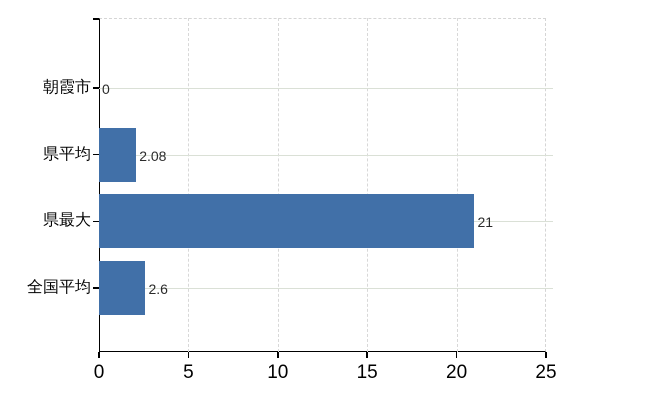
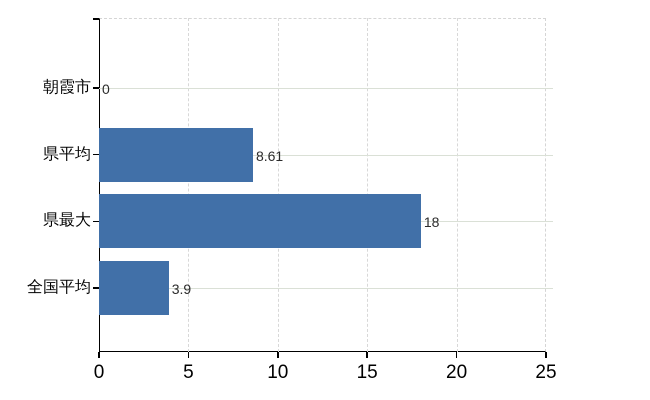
県平均: 2.08 -> 8.61
県最大: 21 -> 18
全国平均: 2.6 -> 3.9
